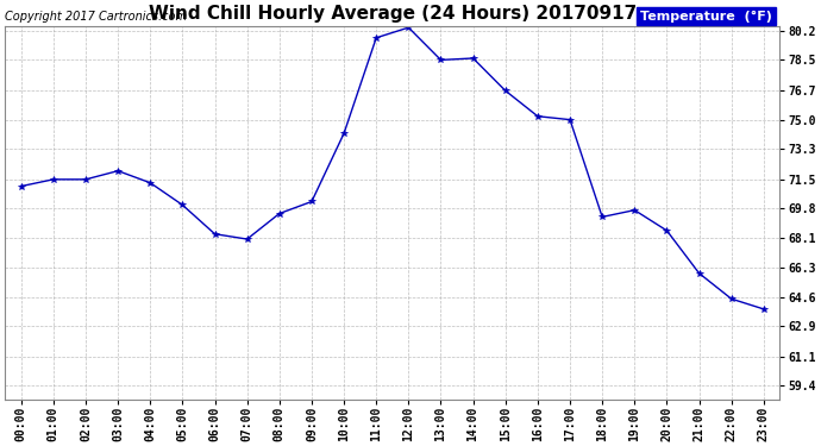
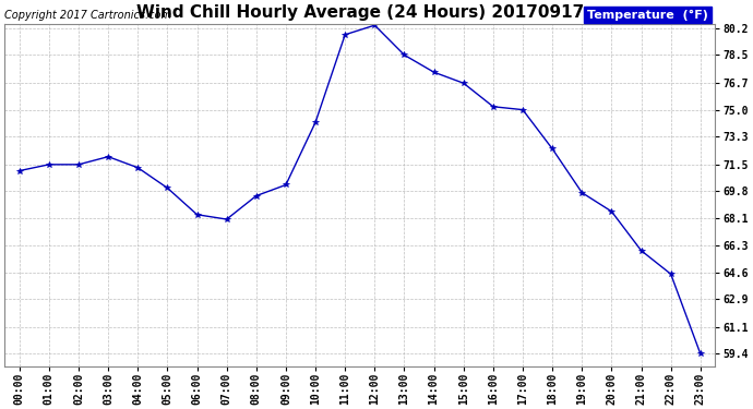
14:00: 78.6 -> 77.4
18:00: 69.3 -> 72.5
23:00: 63.9 -> 59.4
